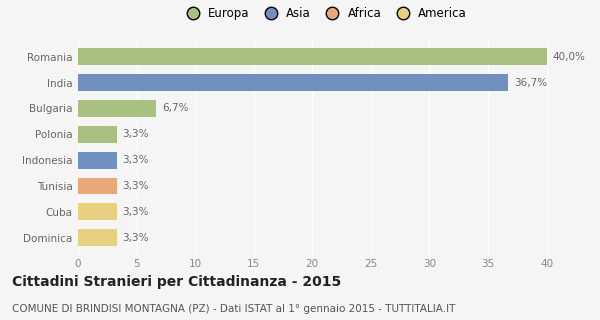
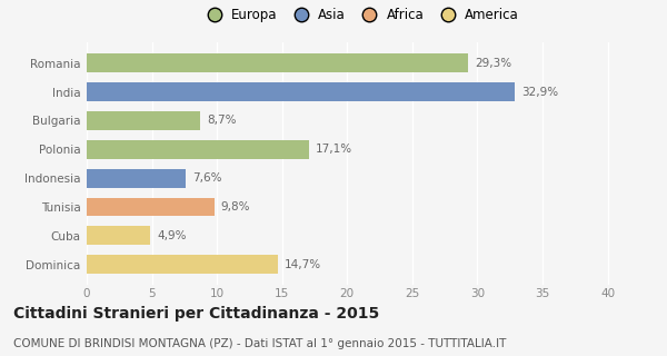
Romania: 40,0% -> 29,3%
India: 36,7% -> 32,9%
Bulgaria: 6,7% -> 8,7%
Polonia: 3,3% -> 17,1%
Indonesia: 3,3% -> 7,6%
Tunisia: 3,3% -> 9,8%
Cuba: 3,3% -> 4,9%
Dominica: 3,3% -> 14,7%
